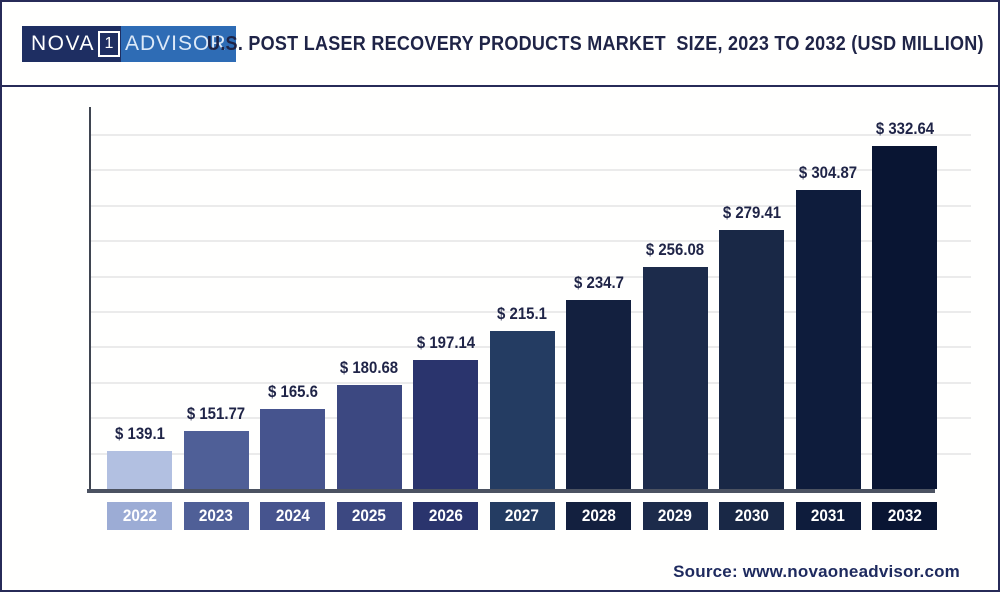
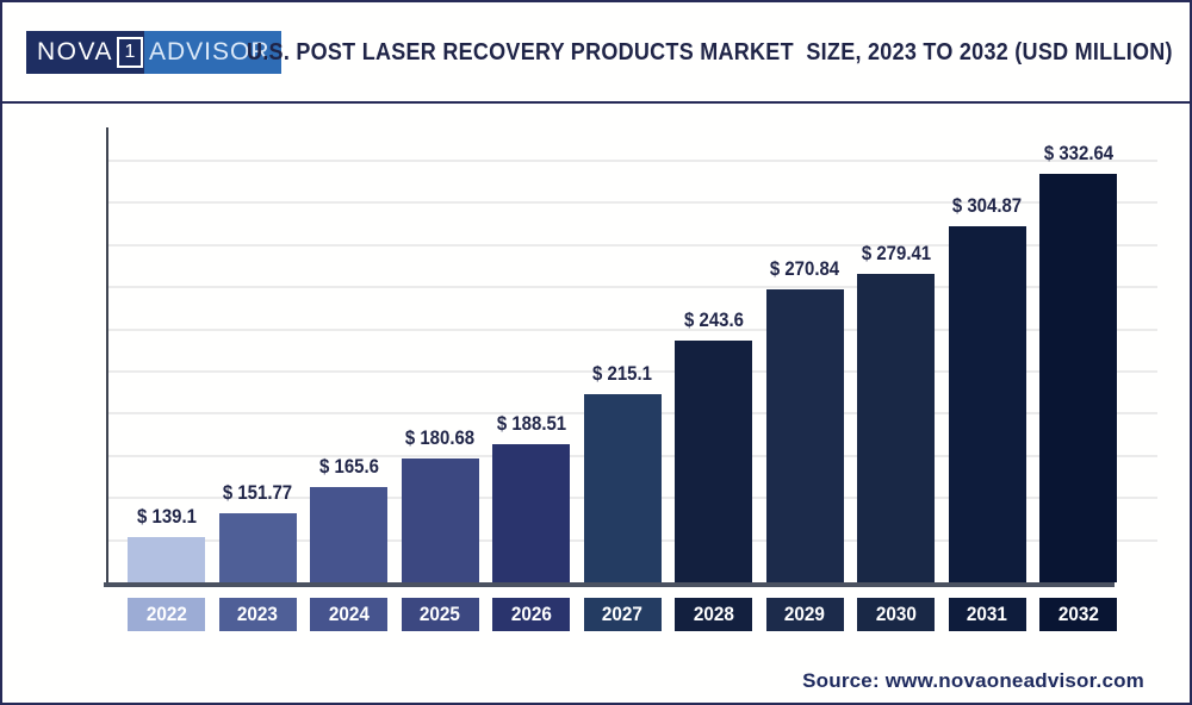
2026: 197.14 -> 188.51
2028: 234.7 -> 243.6
2029: 256.08 -> 270.84
